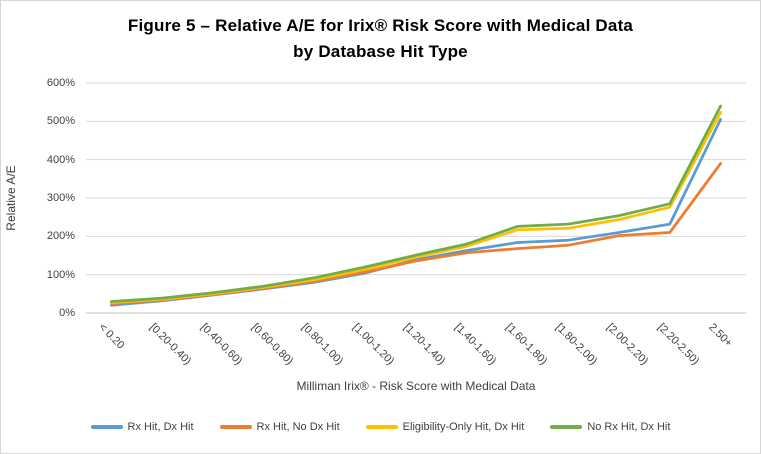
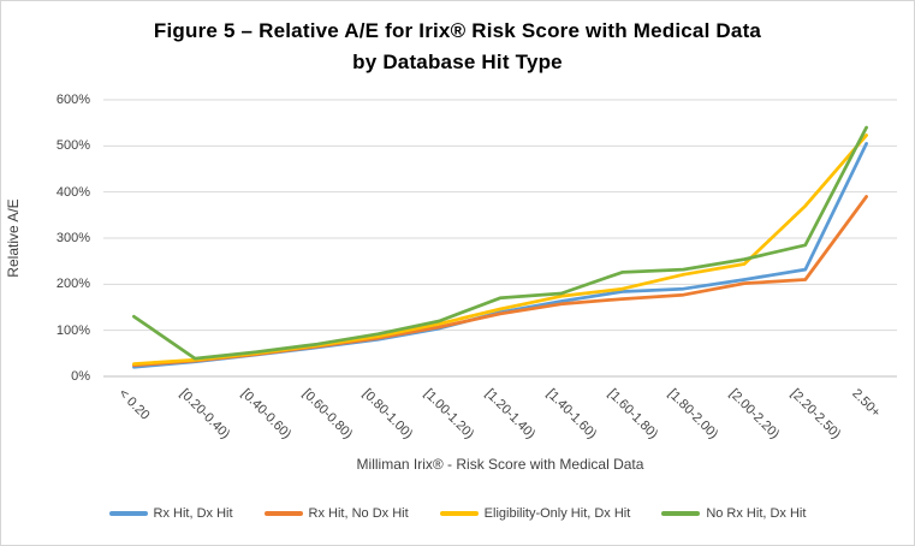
No Rx Hit, Dx Hit/< 0.20: 30% -> 130%
No Rx Hit, Dx Hit/[1.20-1.40): 150% -> 170%
Eligibility-Only Hit, Dx Hit/[1.60-1.80): 220% -> 190%
Eligibility-Only Hit, Dx Hit/[2.20-2.50): 280% -> 370%
